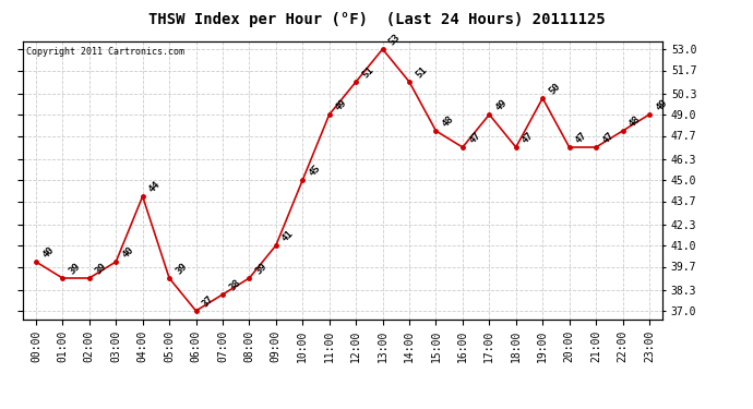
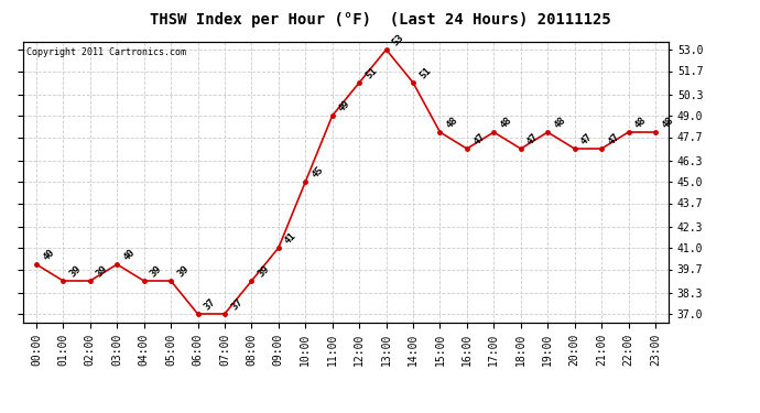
04:00: 44 -> 39
07:00: 38 -> 37
17:00: 49 -> 48
19:00: 50 -> 48
23:00: 49 -> 48
